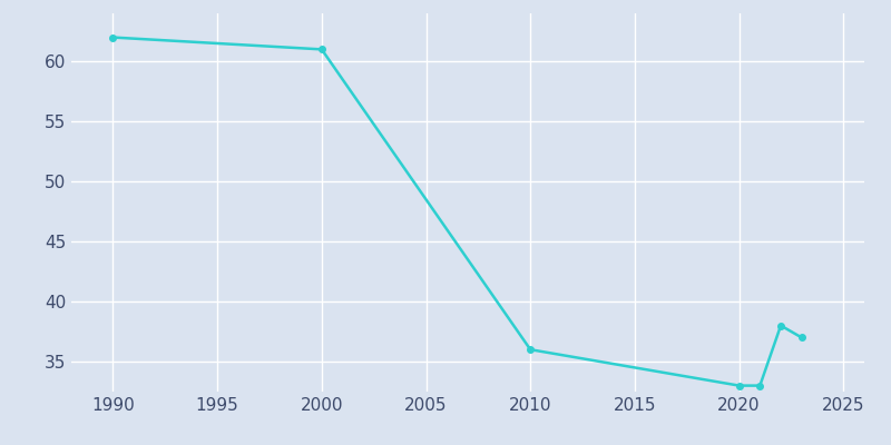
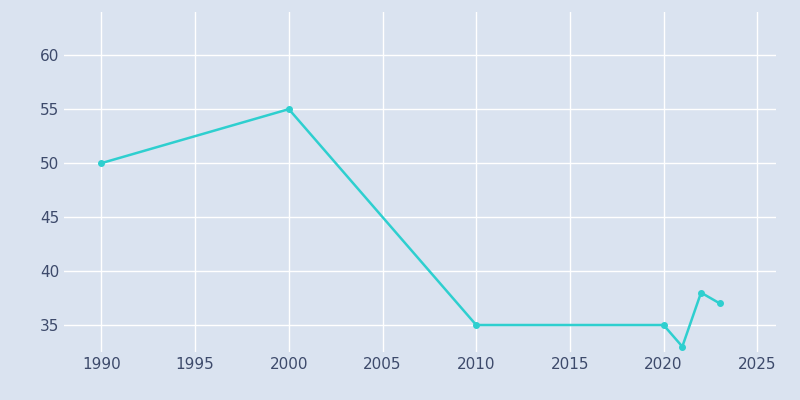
1990: 62 -> 50
2000: 61 -> 55
2010: 36 -> 35
2020: 33 -> 35
